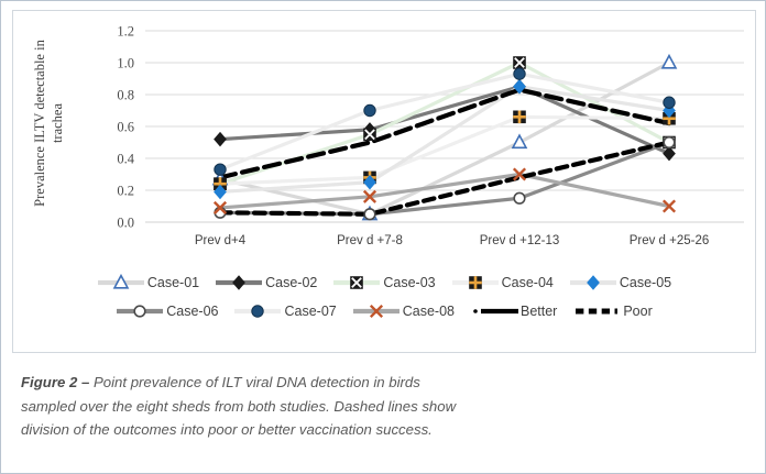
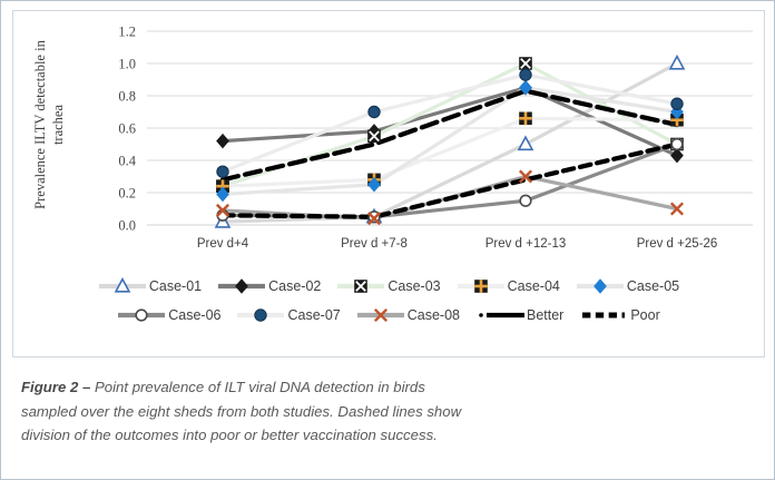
Case-01/Prev d+4: 0.27 -> 0.02
Case-08/Prev d +7-8: 0.16 -> 0.04
